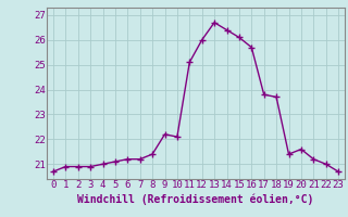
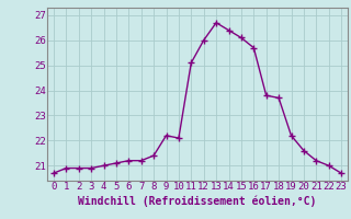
19: 21.4 -> 22.2
